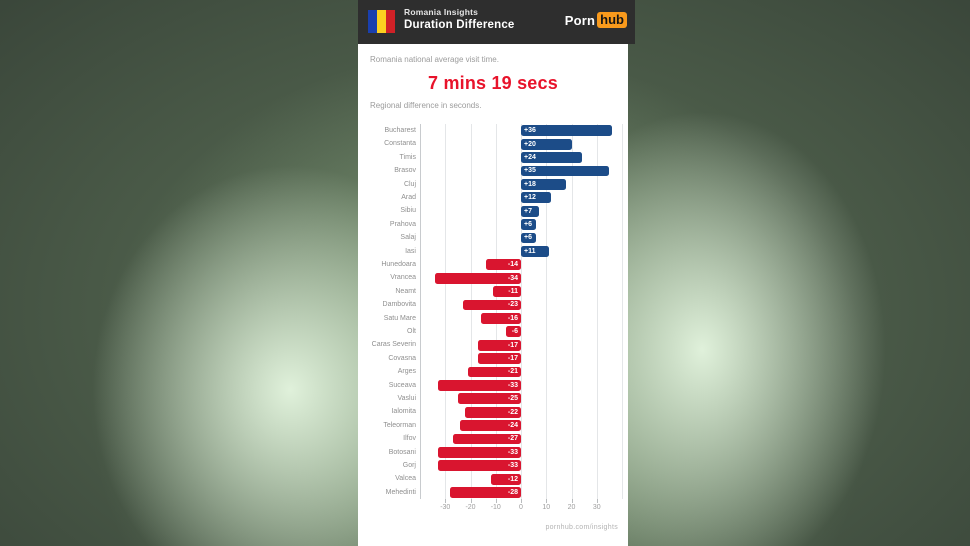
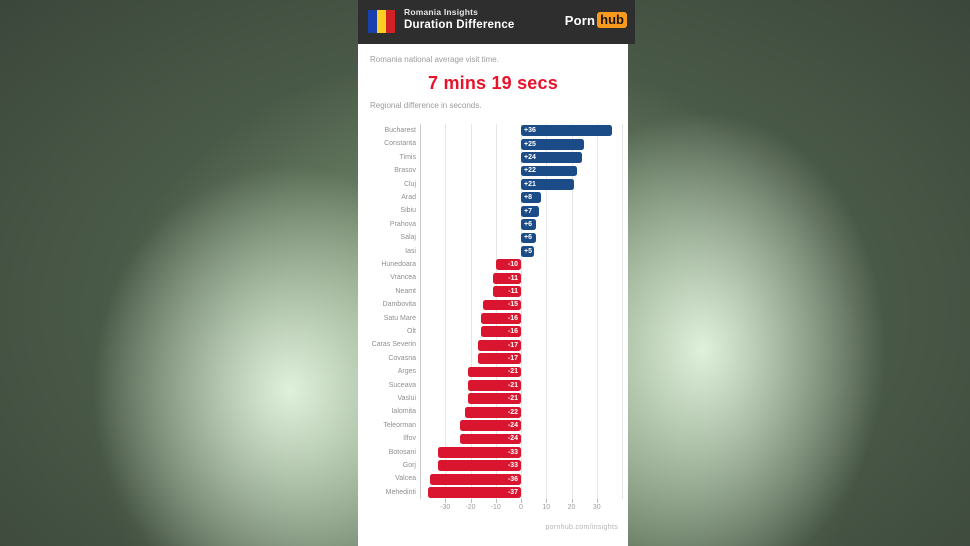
Constanta: +20 -> +25
Brasov: +35 -> +22
Cluj: +18 -> +21
Arad: +12 -> +8
Iasi: +11 -> +5
Hunedoara: -14 -> -10
Vrancea: -34 -> -11
Dambovita: -23 -> -15
Olt: -6 -> -16
Suceava: -33 -> -21
Vaslui: -25 -> -21
Ilfov: -27 -> -24
Valcea: -12 -> -36
Mehedinti: -28 -> -37
